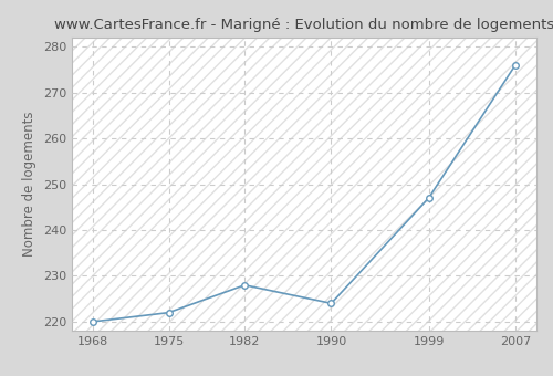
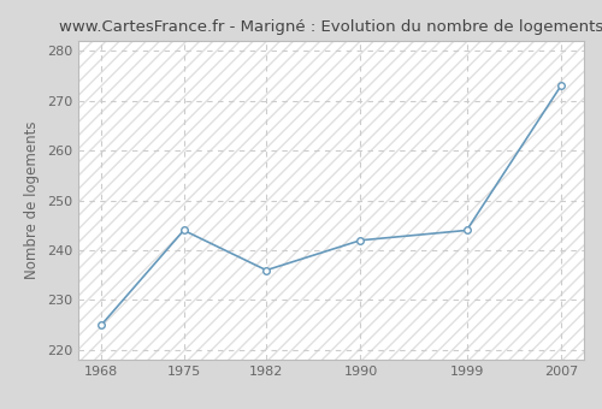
1968: 220 -> 225
1975: 222 -> 244
1982: 228 -> 236
1990: 224 -> 242
1999: 247 -> 244
2007: 276 -> 273
